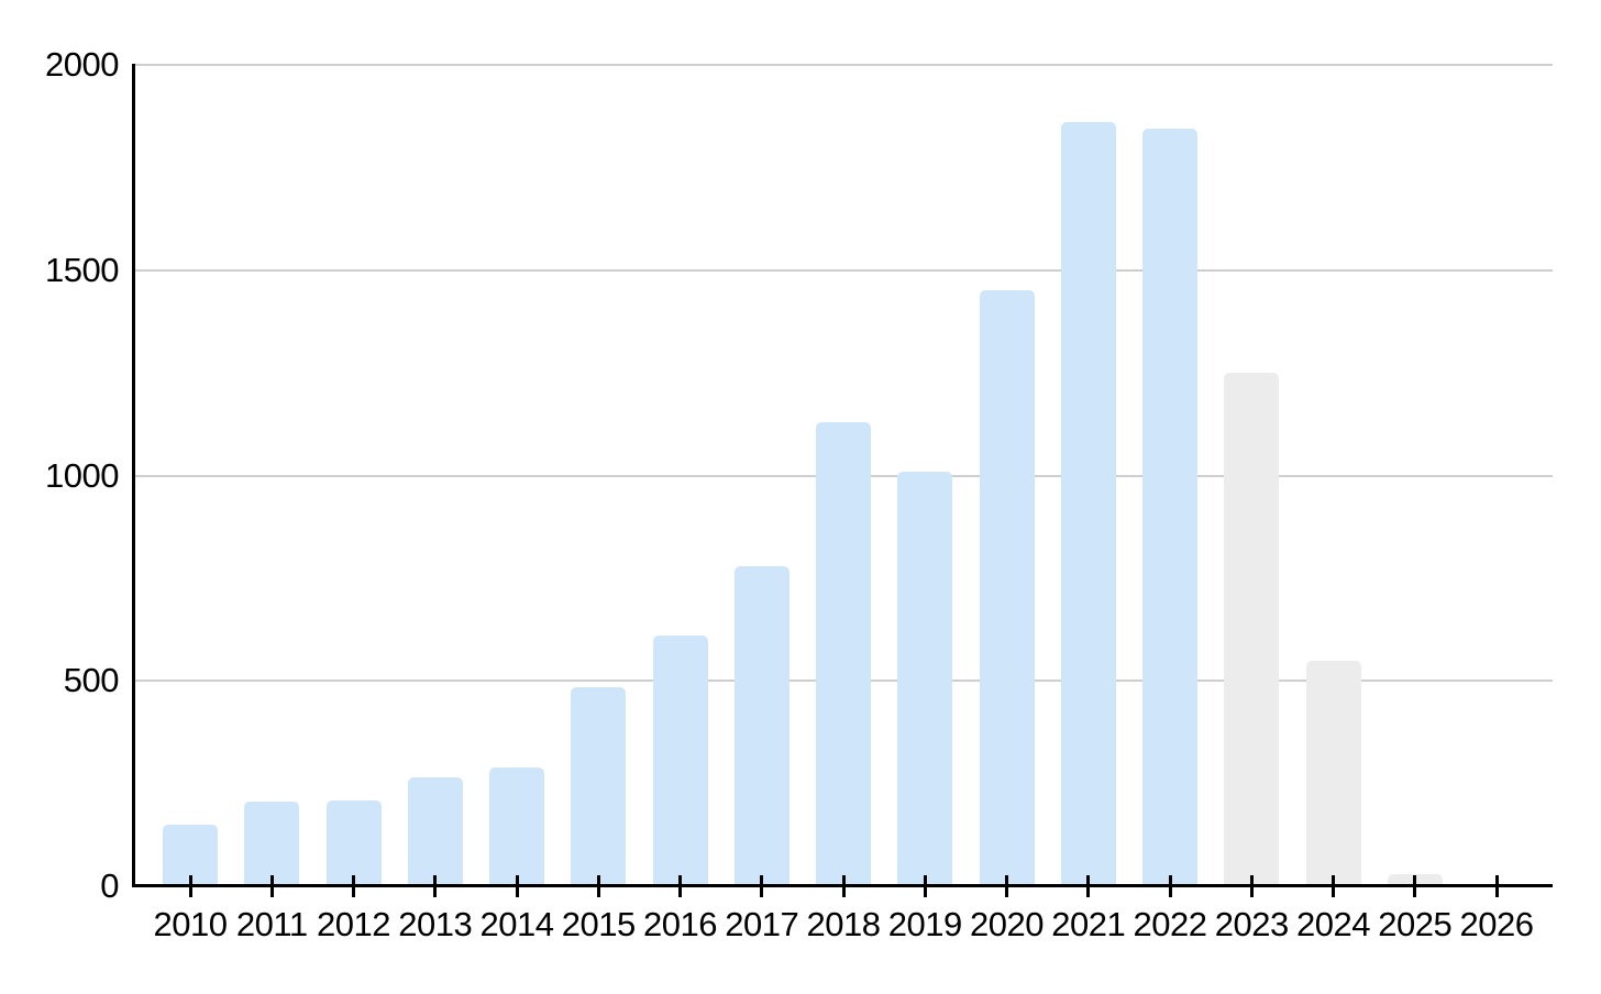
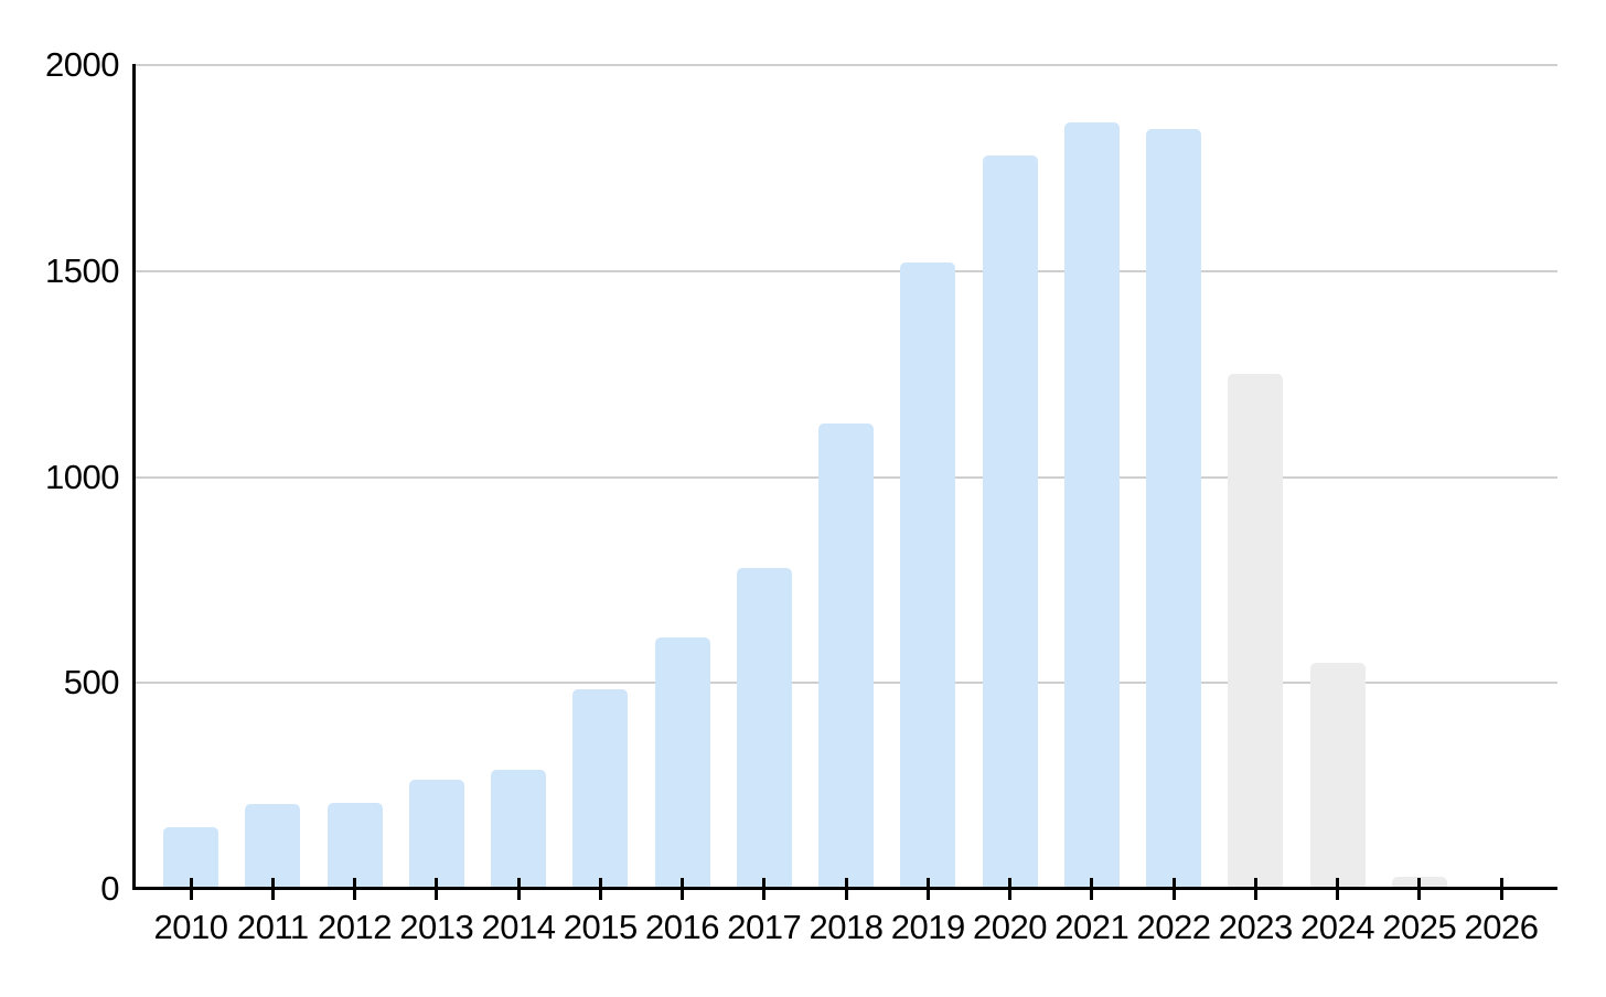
2019: 1010 -> 1520
2020: 1450 -> 1780
